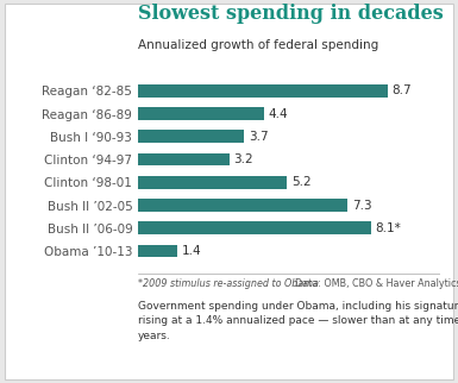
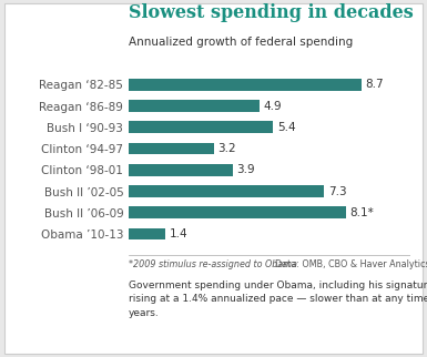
Reagan ‘86-89: 4.4 -> 4.9
Bush I ‘90-93: 3.7 -> 5.4
Clinton ‘98-01: 5.2 -> 3.9
